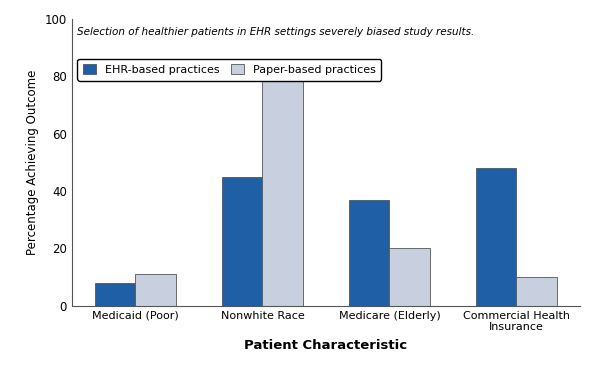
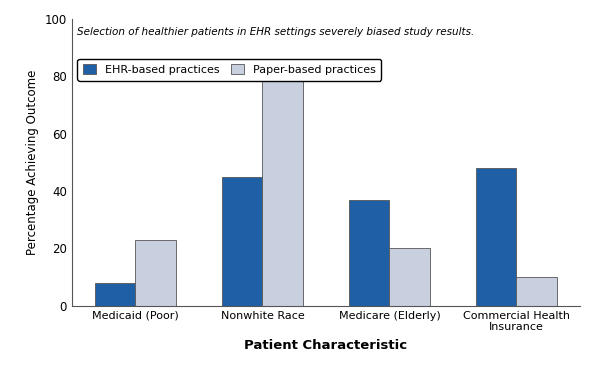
Paper-based practices/Medicaid (Poor): 11 -> 23
